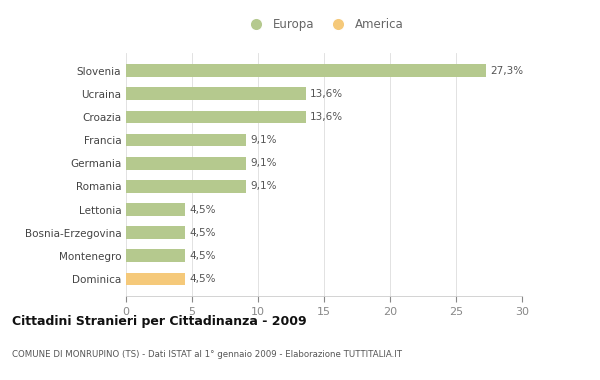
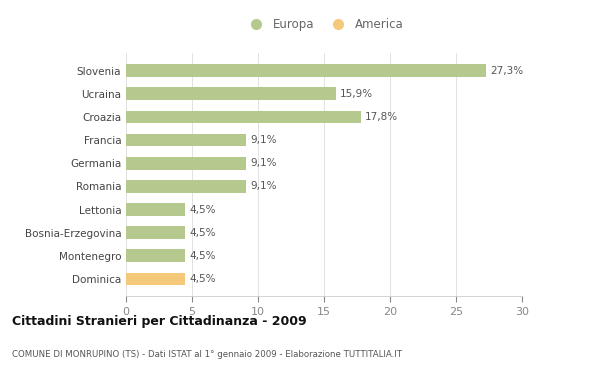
Ucraina: 13,6% -> 15,9%
Croazia: 13,6% -> 17,8%
